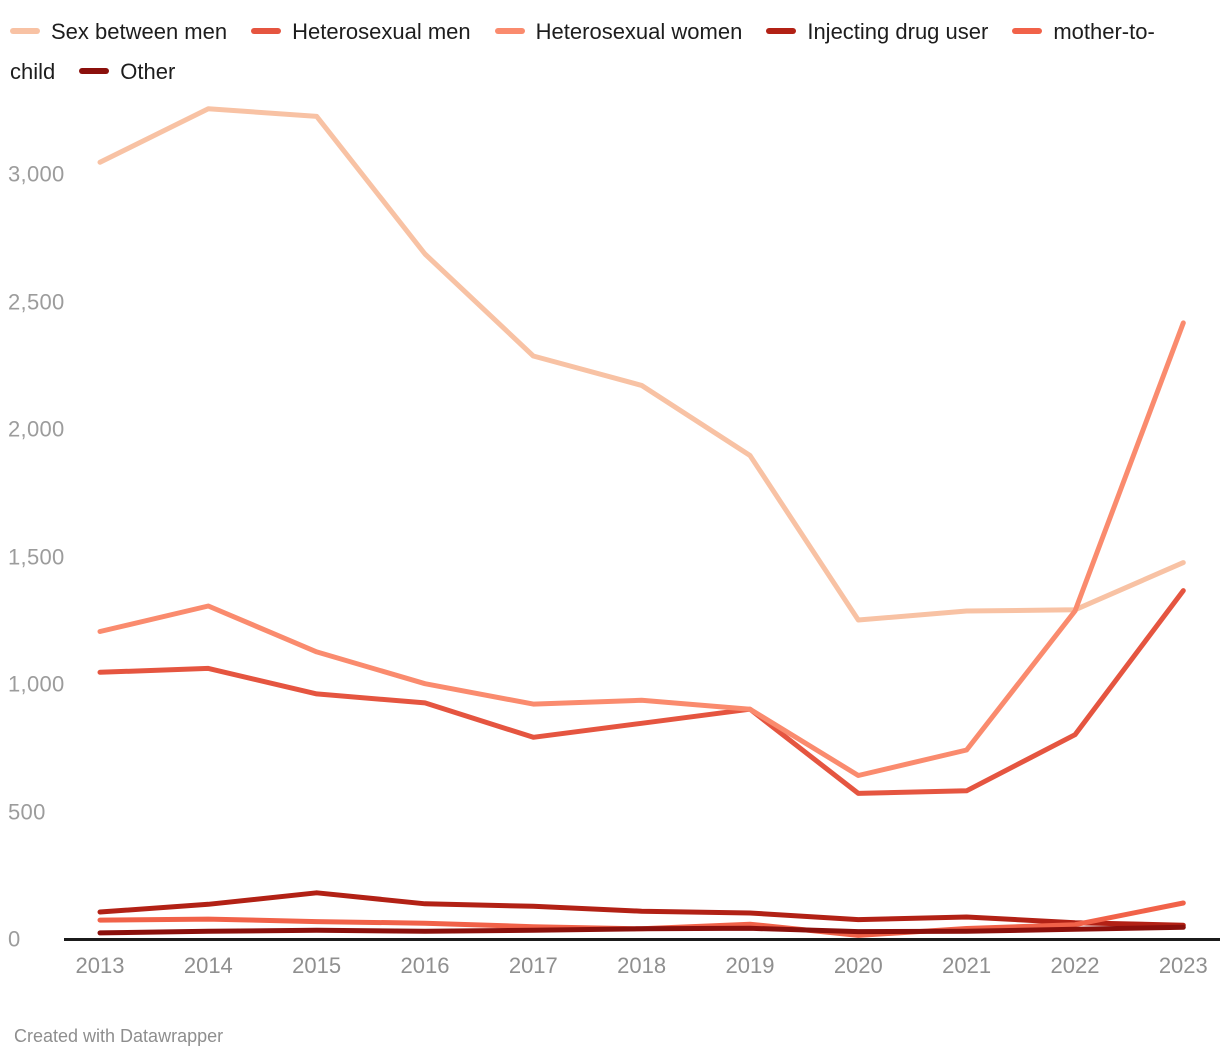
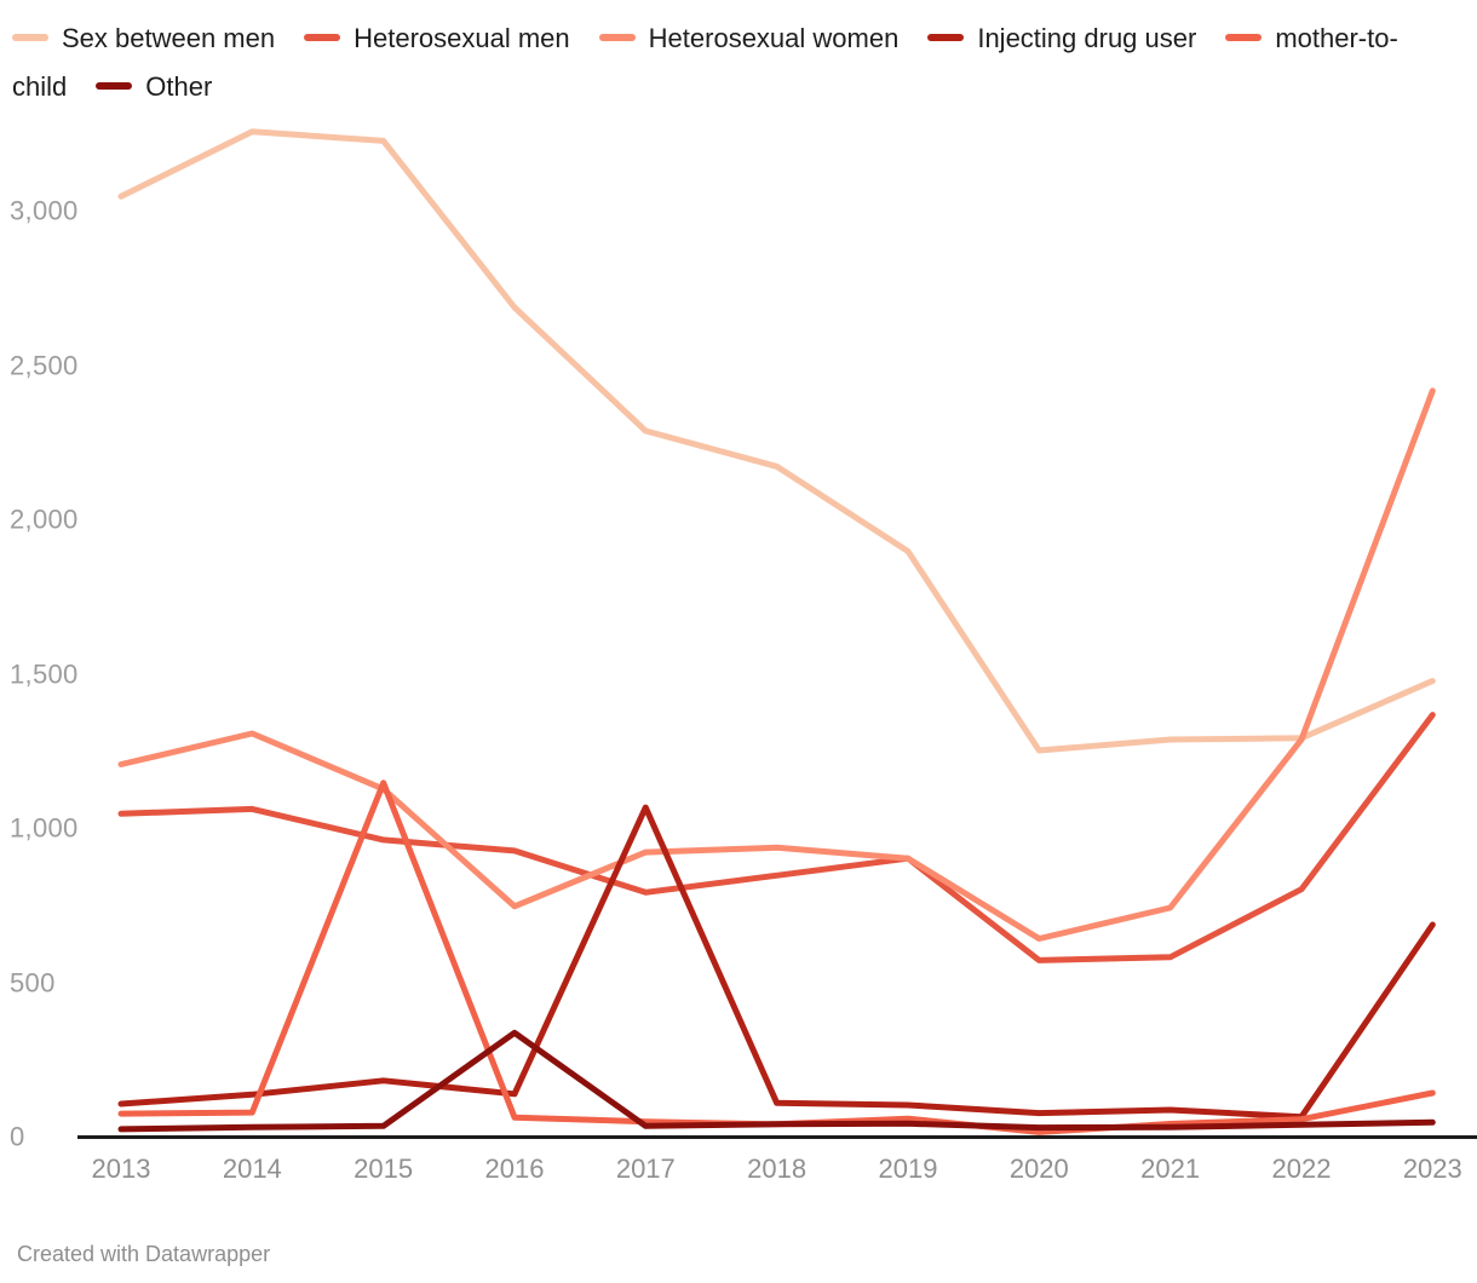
mother-to-child/2015: 70 -> 1150
Heterosexual women/2016: 1000 -> 750
Other/2016: 30 -> 340
Injecting drug user/2017: 130 -> 1070
Injecting drug user/2023: 60 -> 690
